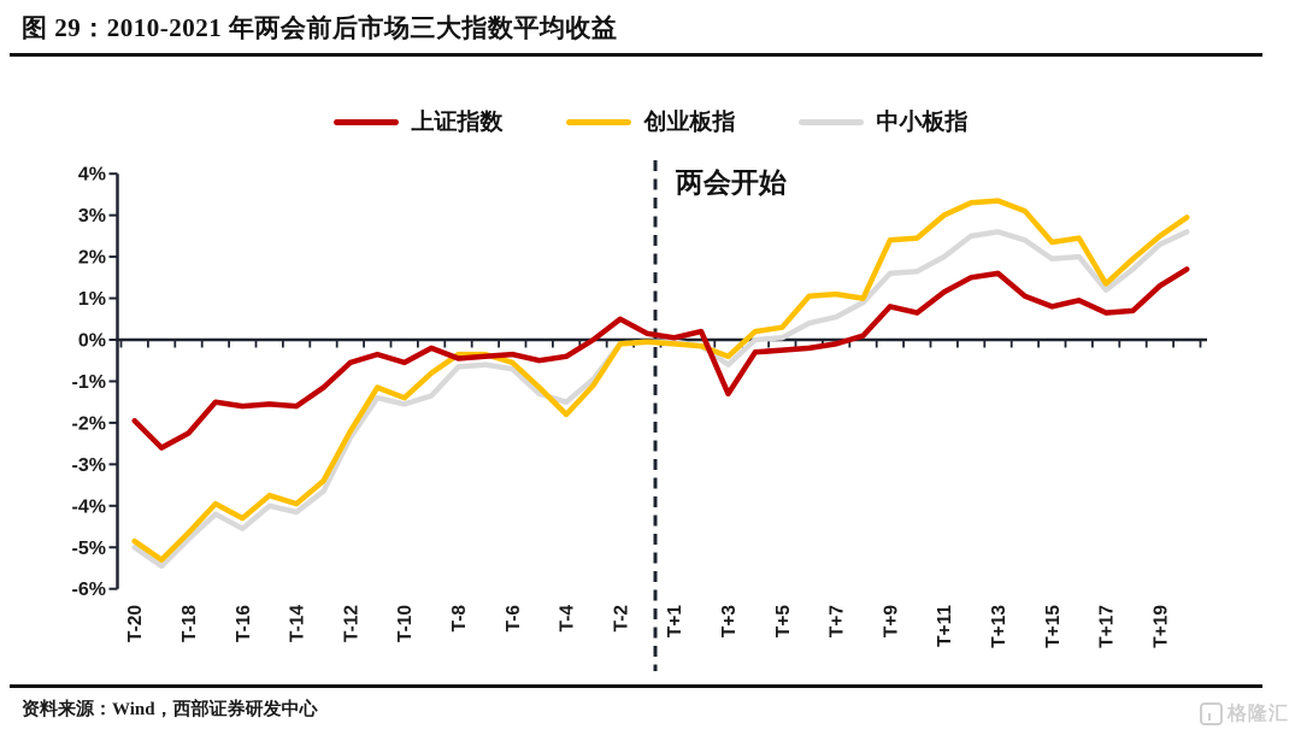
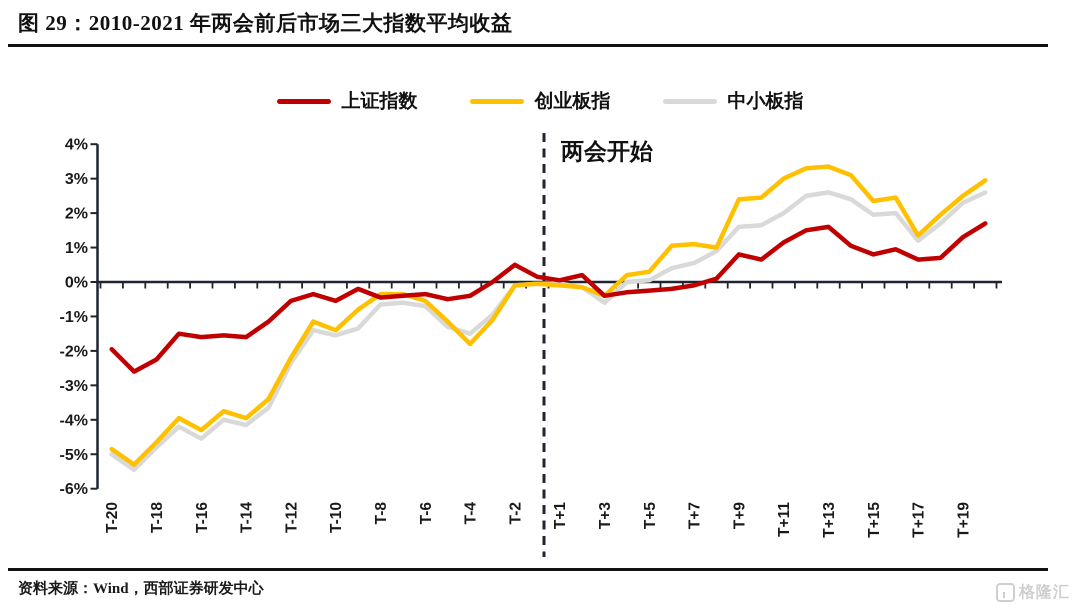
上证指数/T+3: -1.3% -> -0.4%
